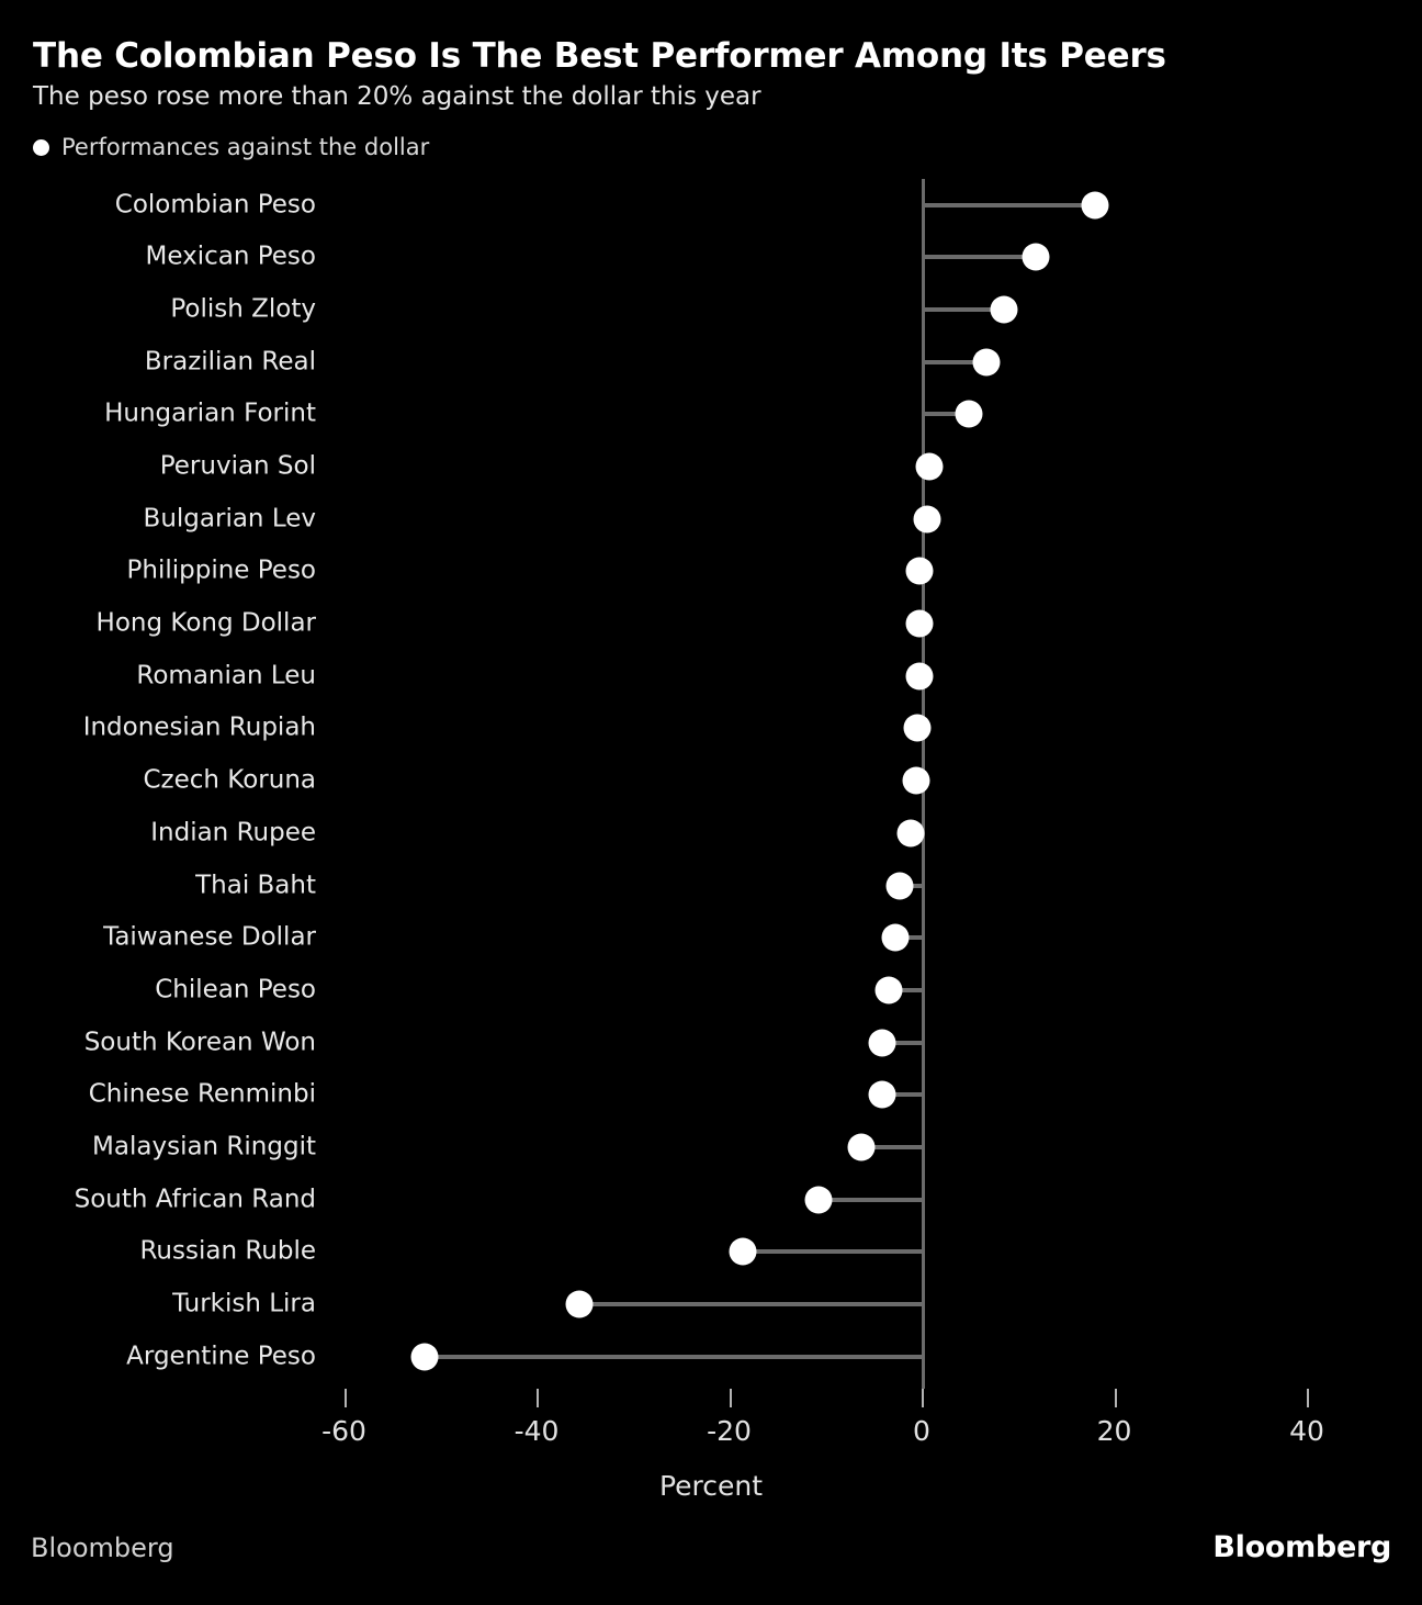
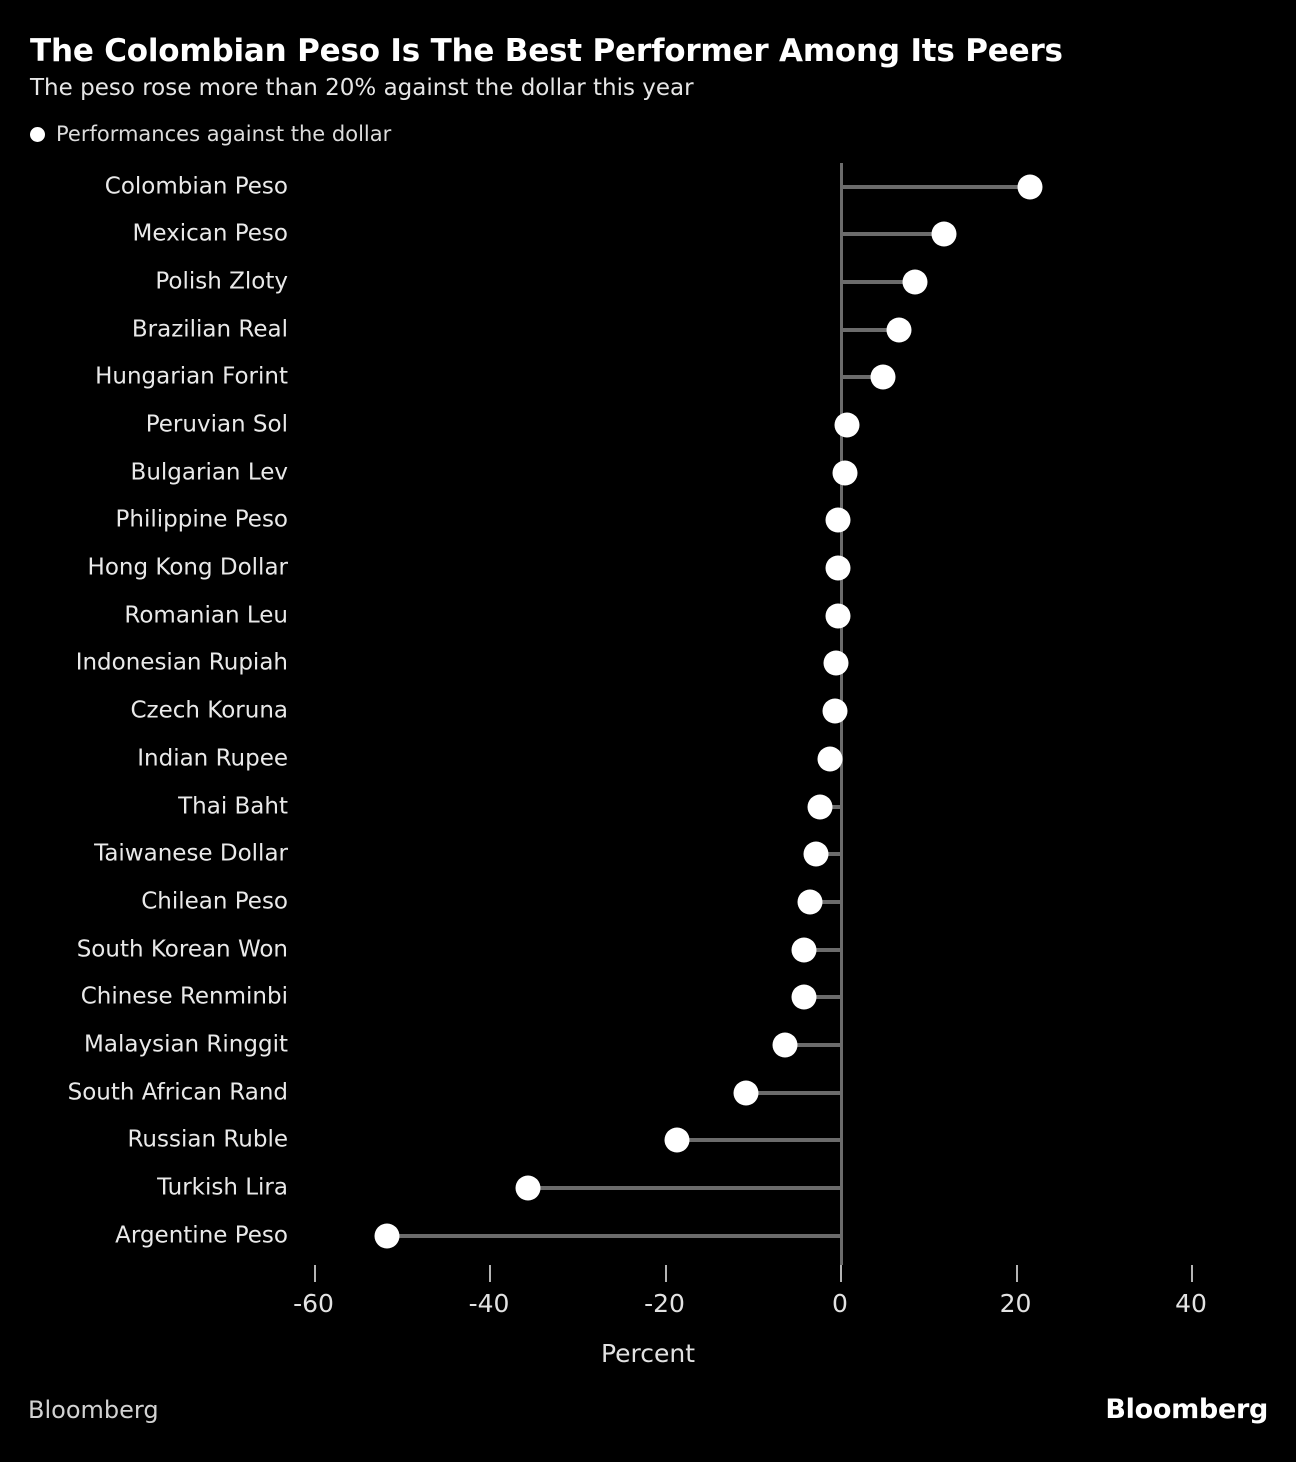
Colombian Peso: 18 -> 22
